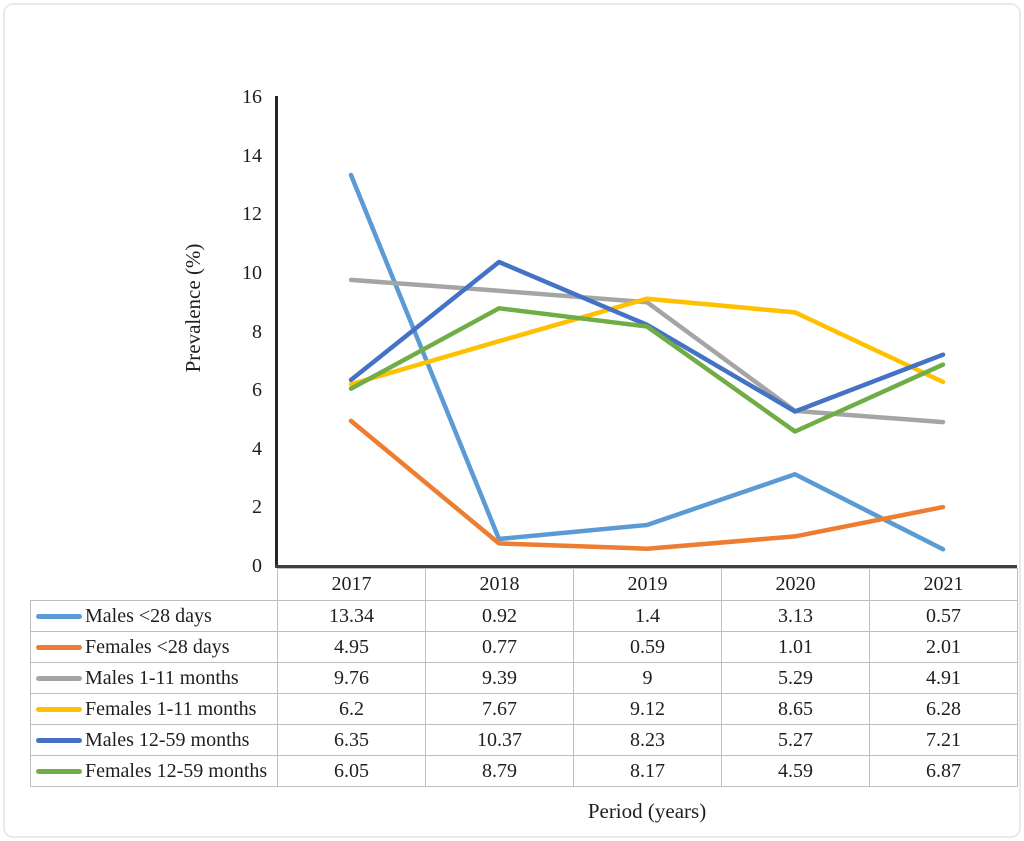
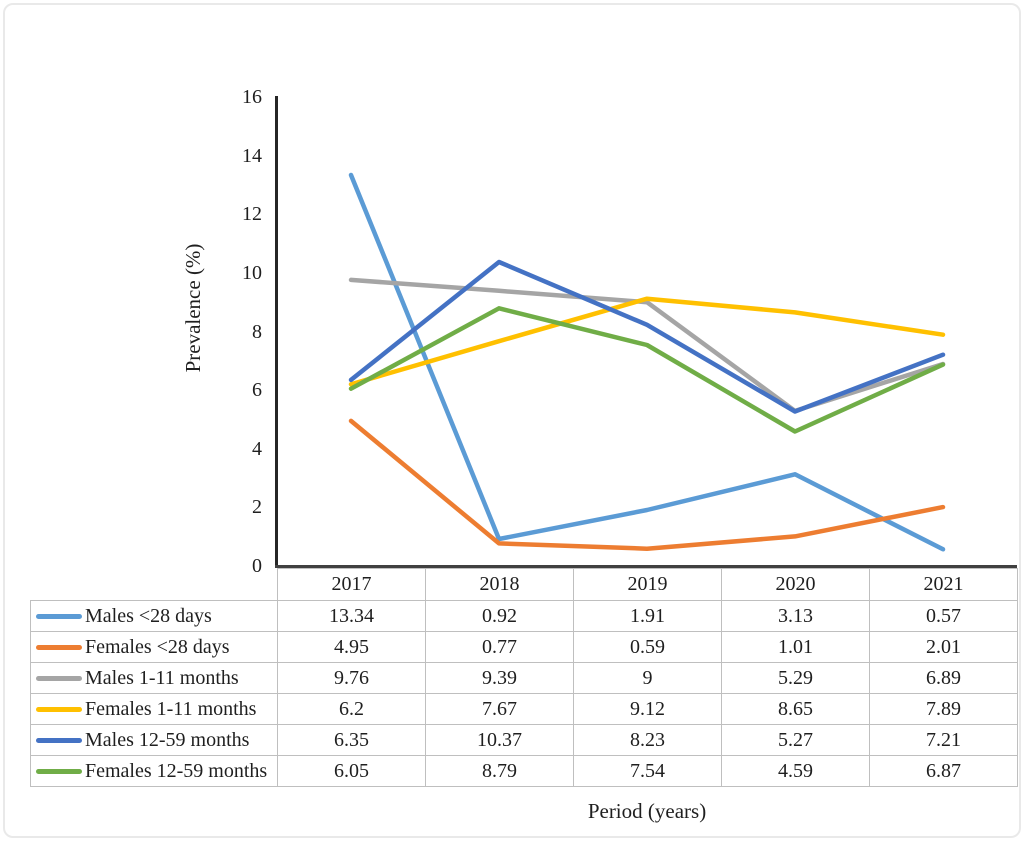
Males <28 days/2019: 1.4 -> 1.91
Females 12-59 months/2019: 8.17 -> 7.54
Males 1-11 months/2021: 4.91 -> 6.89
Females 1-11 months/2021: 6.28 -> 7.89
